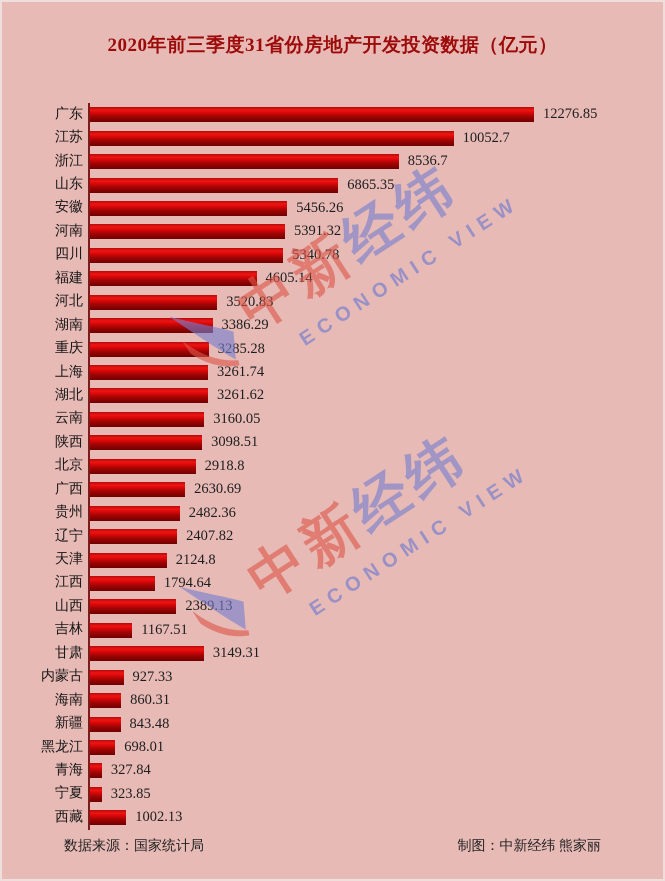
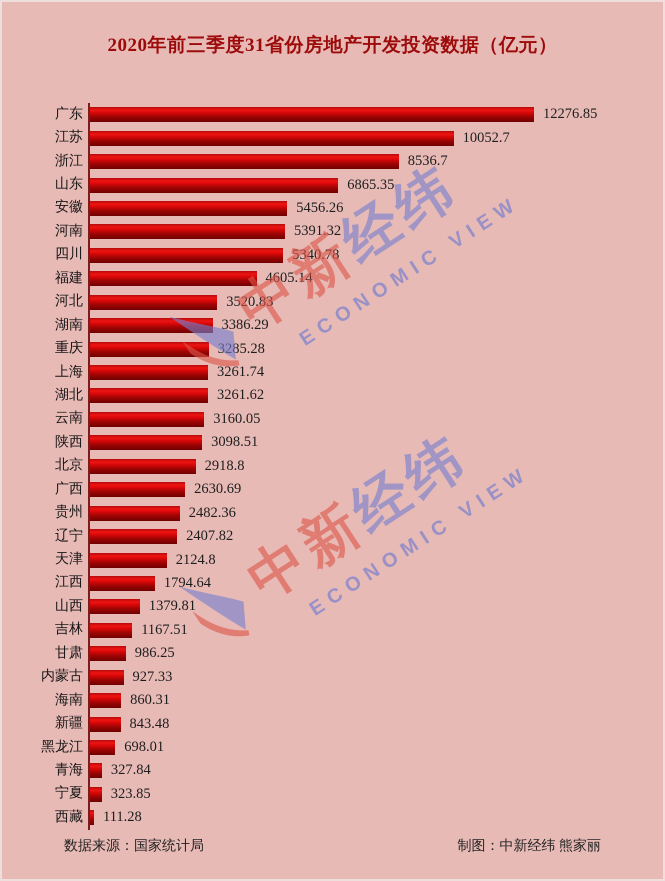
山西: 2389.13 -> 1379.81
甘肃: 3149.31 -> 986.25
西藏: 1002.13 -> 111.28
